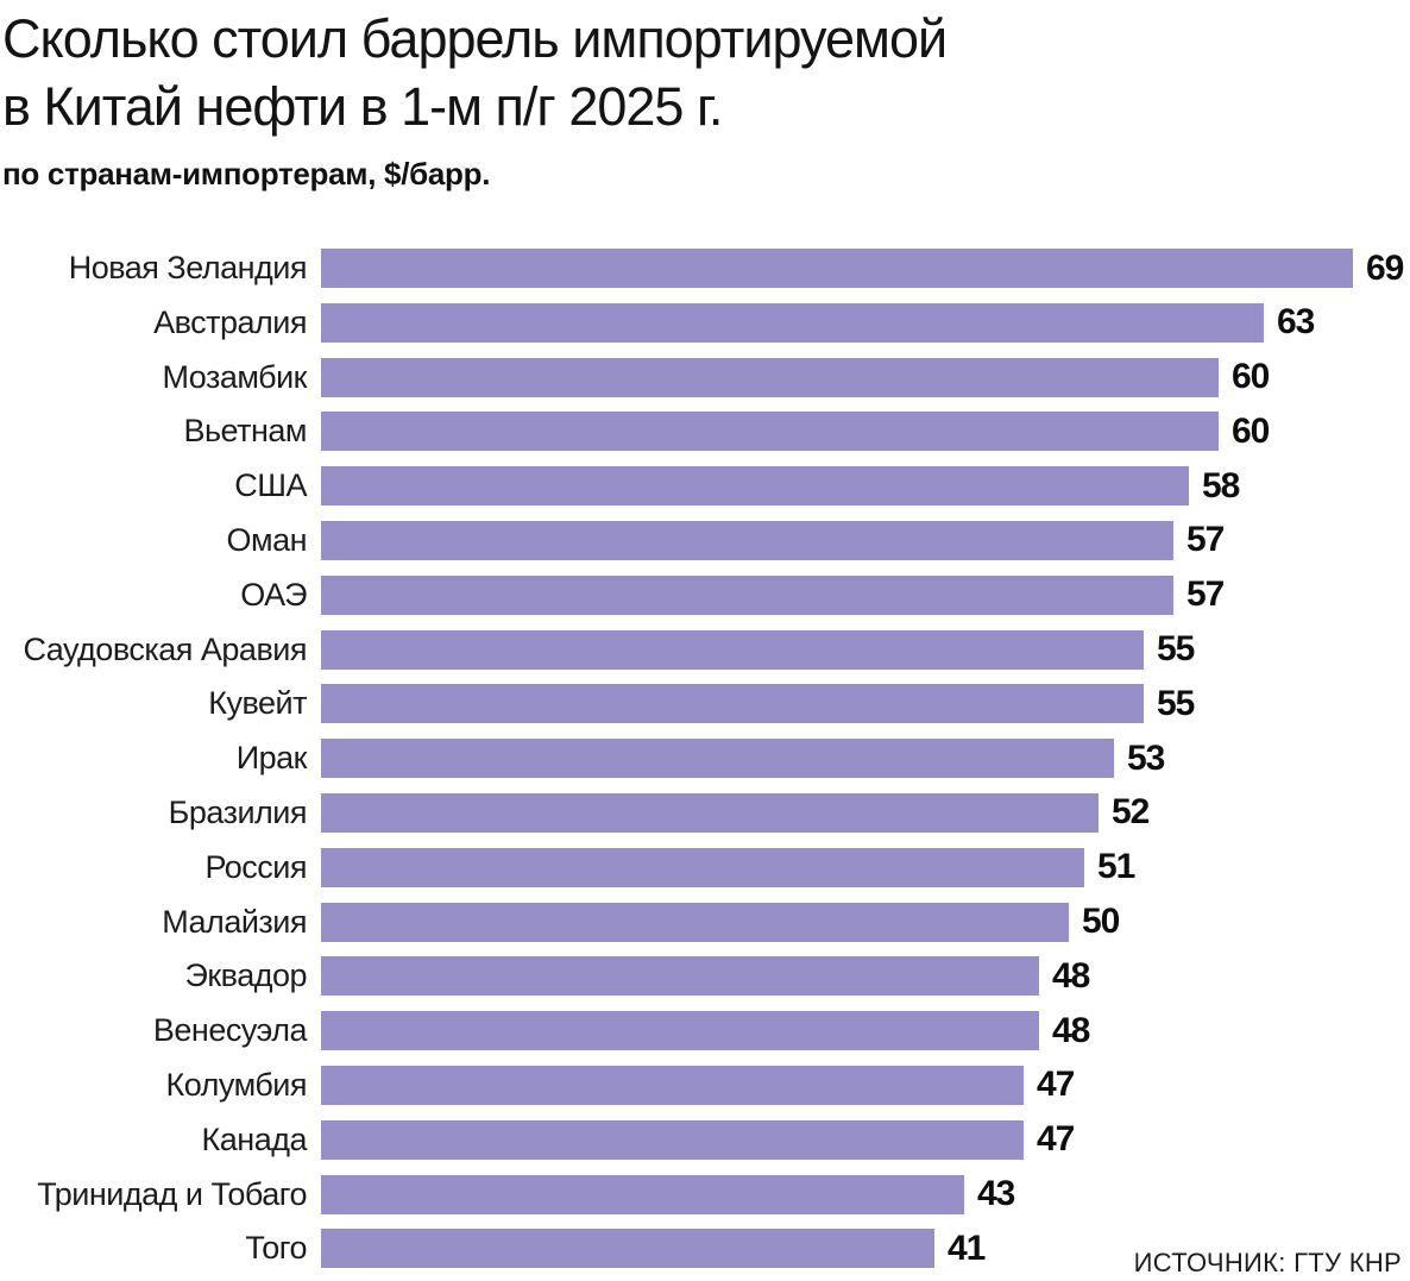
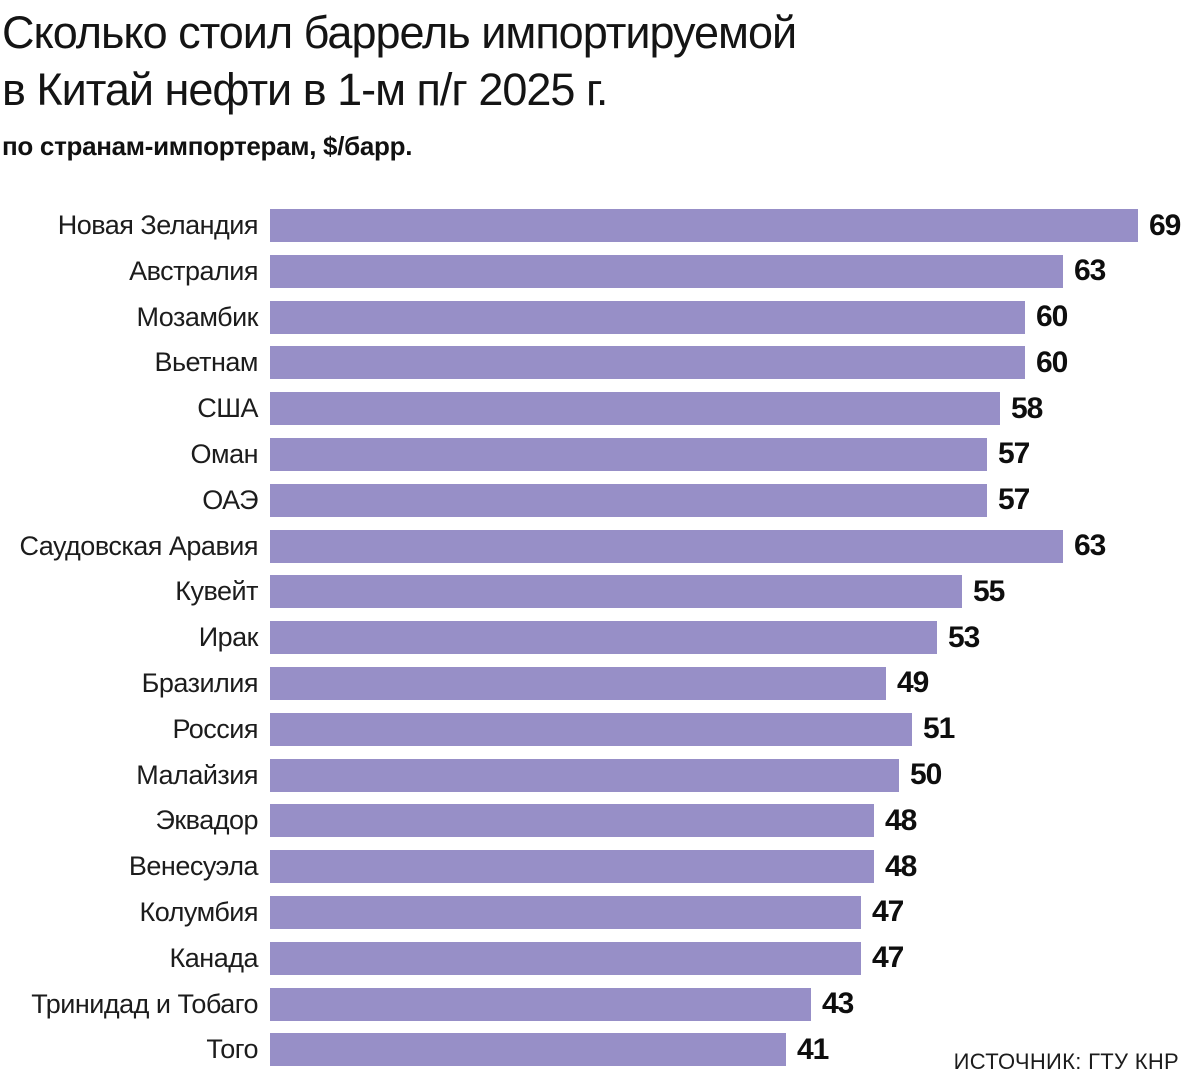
Саудовская Аравия: 55 -> 63
Бразилия: 52 -> 49
